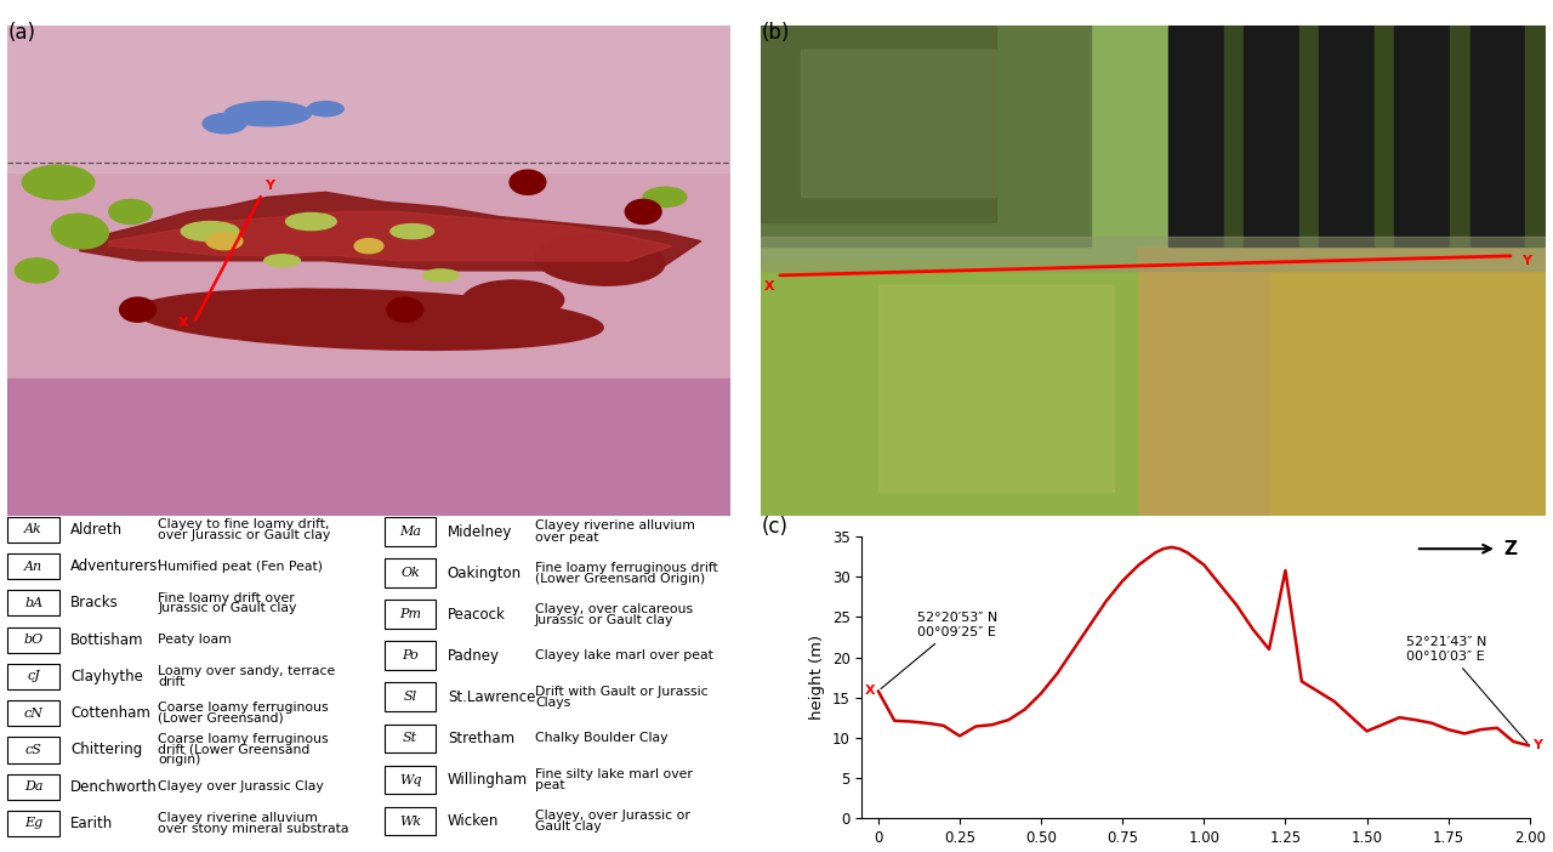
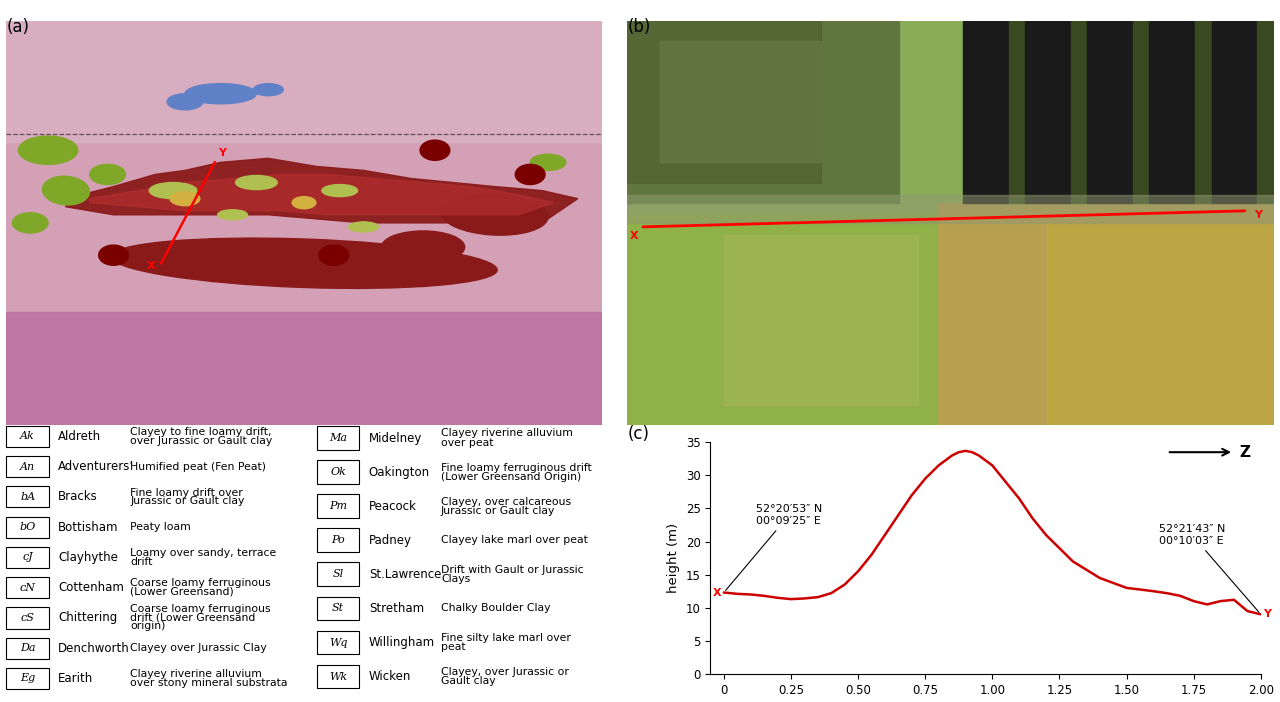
0: 15.8 -> 12.3
0.25: 10.2 -> 11.3
1.25: 30.8 -> 19.0
1.50: 10.8 -> 13.0
